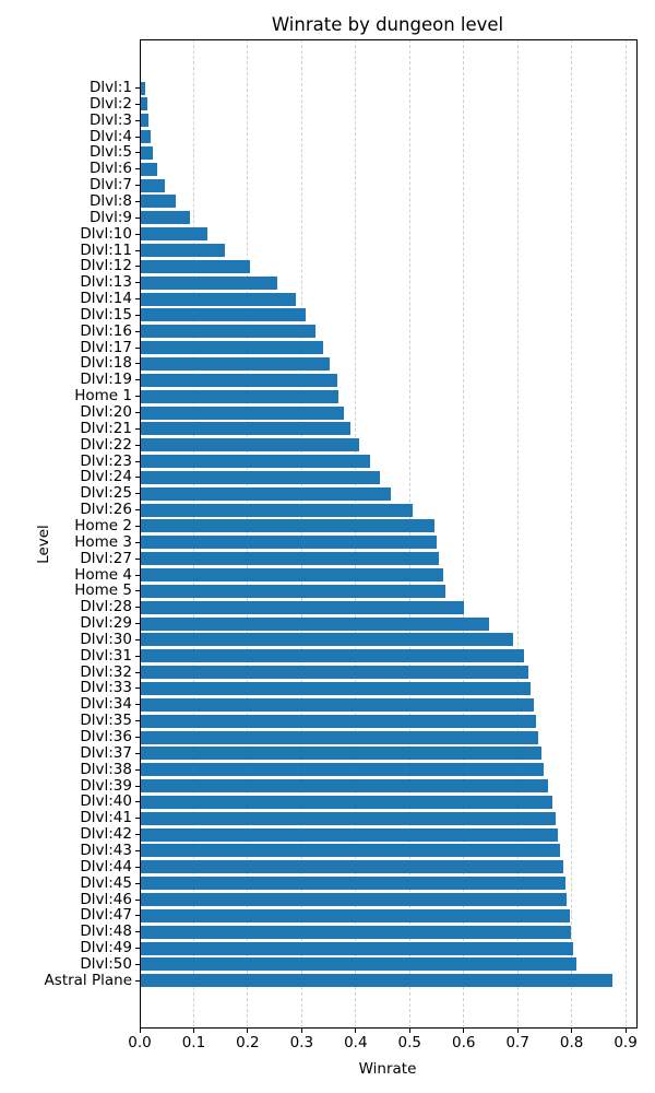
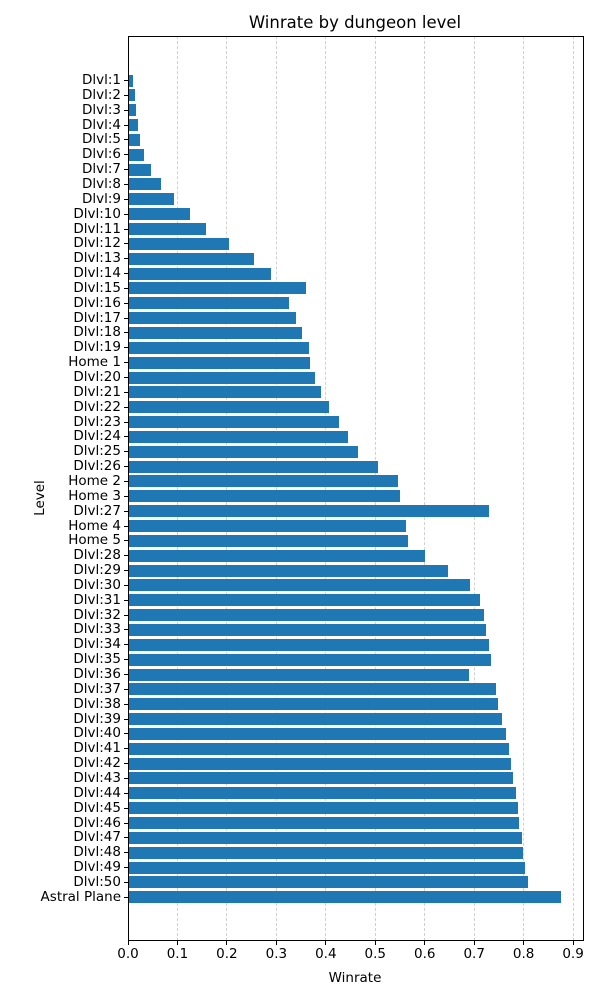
Dlvl:15: 0.31 -> 0.36
Dlvl:27: 0.55 -> 0.73
Dlvl:36: 0.74 -> 0.69
